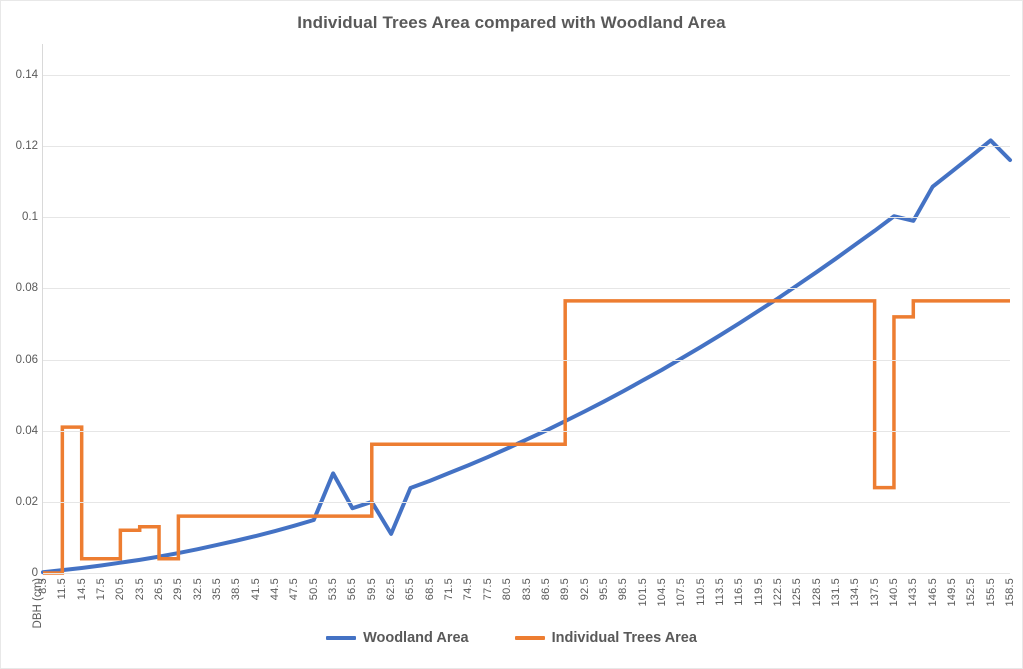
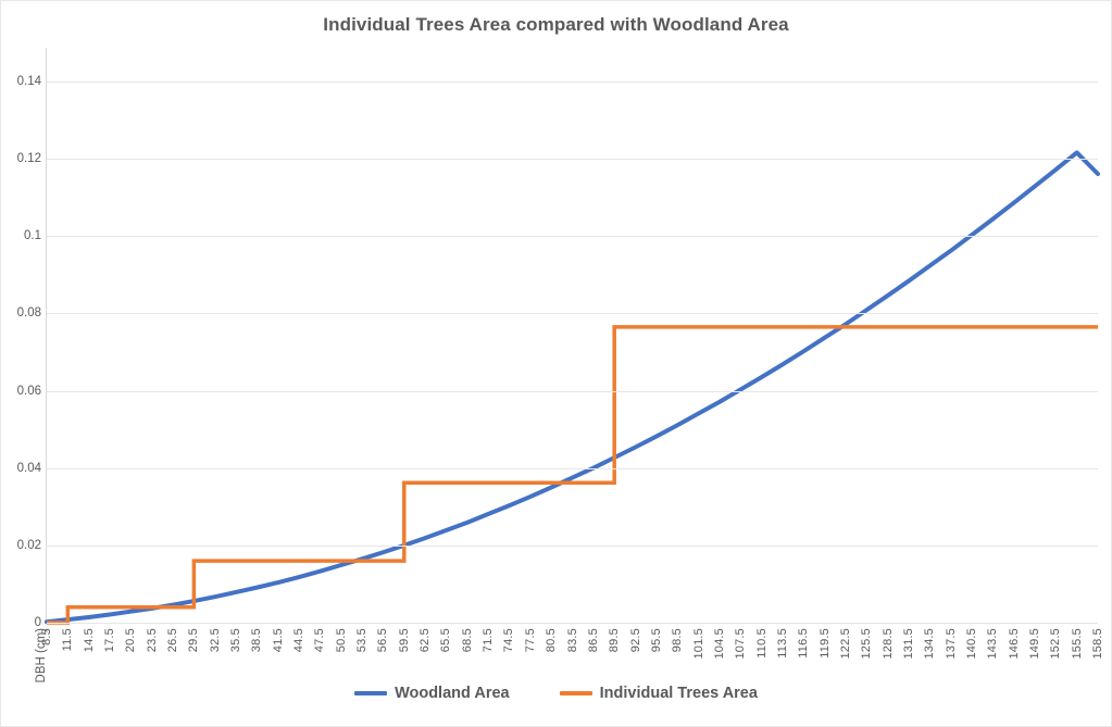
Individual Trees Area/11.5: 0.041 -> 0.004
Individual Trees Area/20.5: 0.012 -> 0.004
Individual Trees Area/23.5: 0.013 -> 0.004
Woodland Area/53.5: 0.028 -> 0.017
Woodland Area/62.5: 0.011 -> 0.022
Individual Trees Area/137.5: 0.024 -> 0.076
Individual Trees Area/140.5: 0.072 -> 0.076
Woodland Area/143.5: 0.099 -> 0.104
